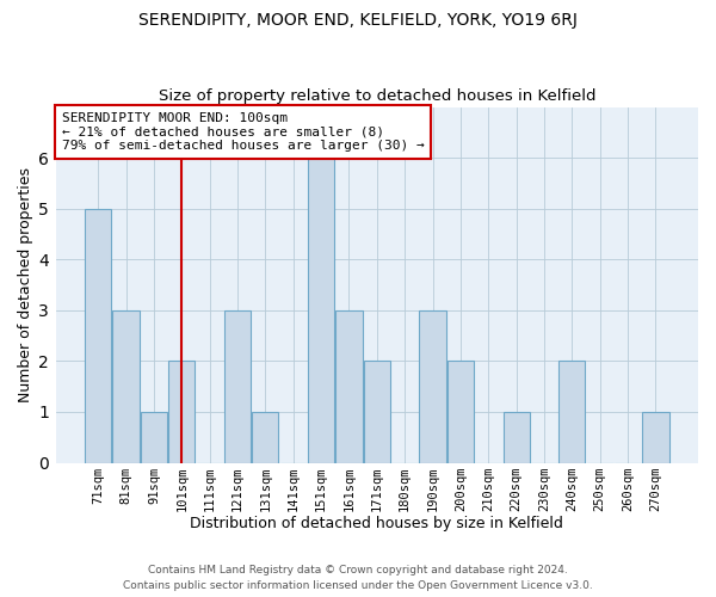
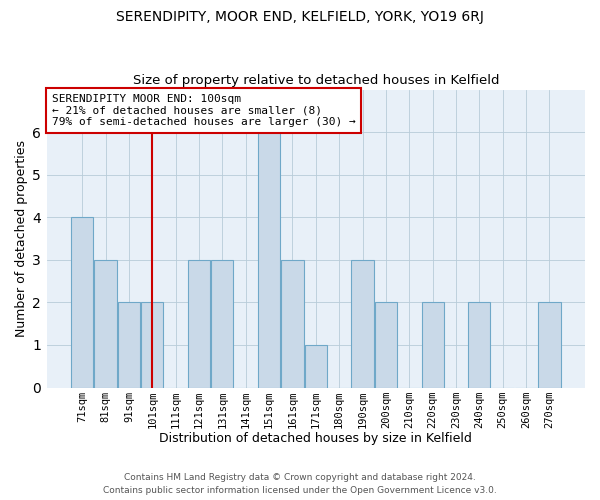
71sqm: 5 -> 4
91sqm: 1 -> 2
131sqm: 1 -> 3
171sqm: 2 -> 1
220sqm: 1 -> 2
270sqm: 1 -> 2
